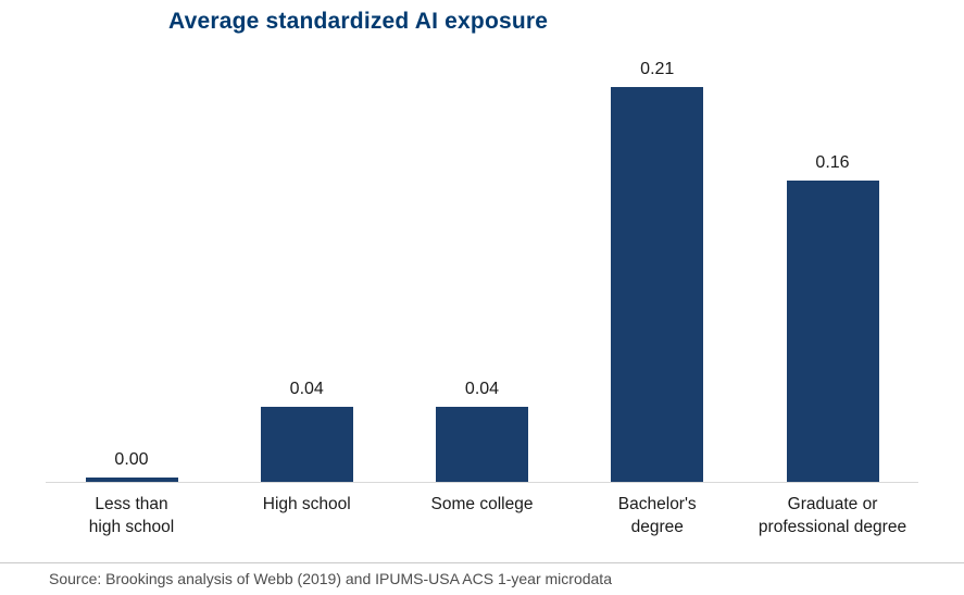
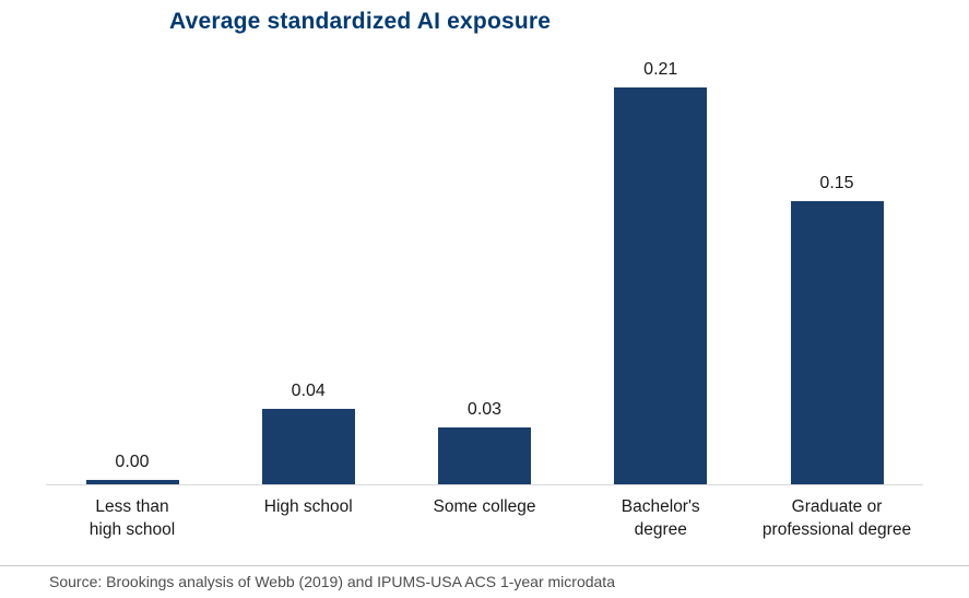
Some college: 0.04 -> 0.03
Graduate or professional degree: 0.16 -> 0.15
